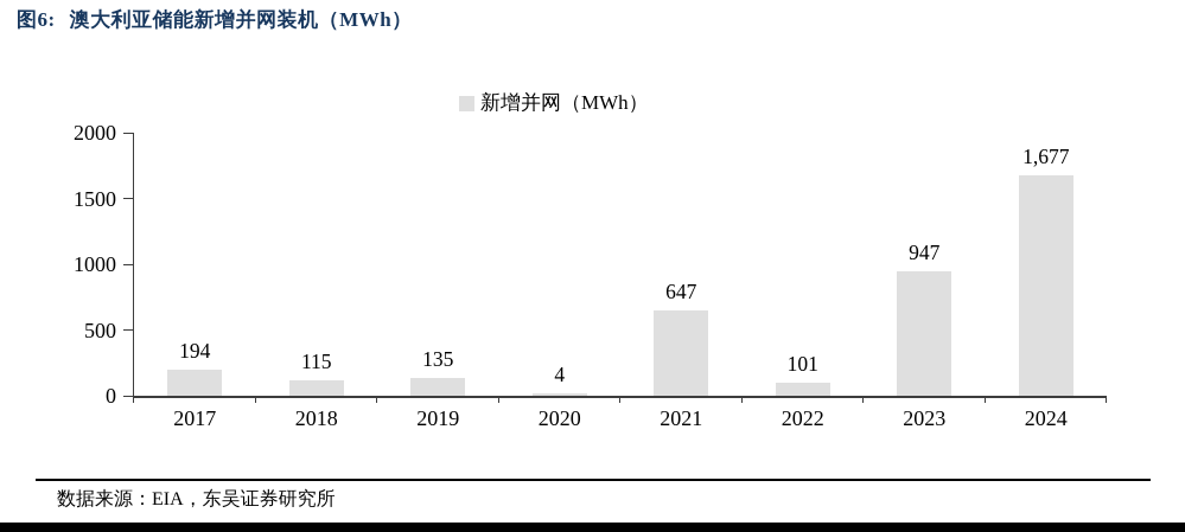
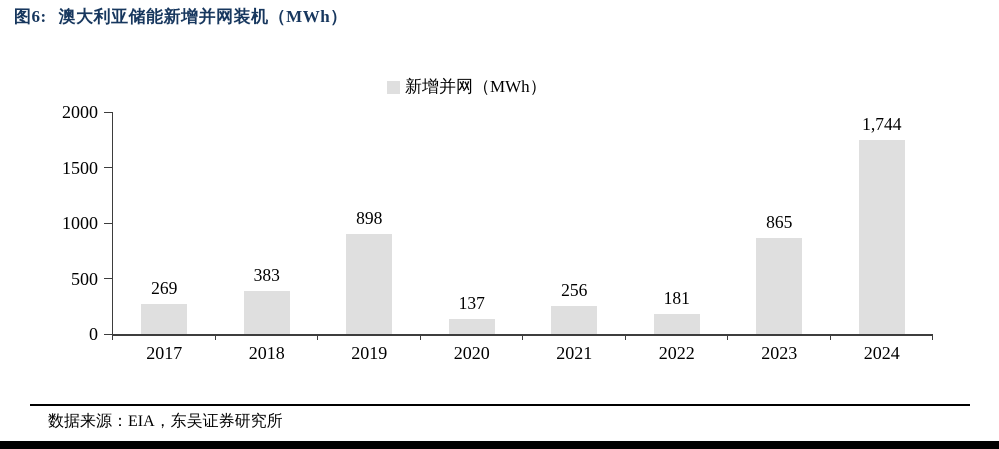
2017: 194 -> 269
2018: 115 -> 383
2019: 135 -> 898
2020: 4 -> 137
2021: 647 -> 256
2022: 101 -> 181
2023: 947 -> 865
2024: 1,677 -> 1,744
